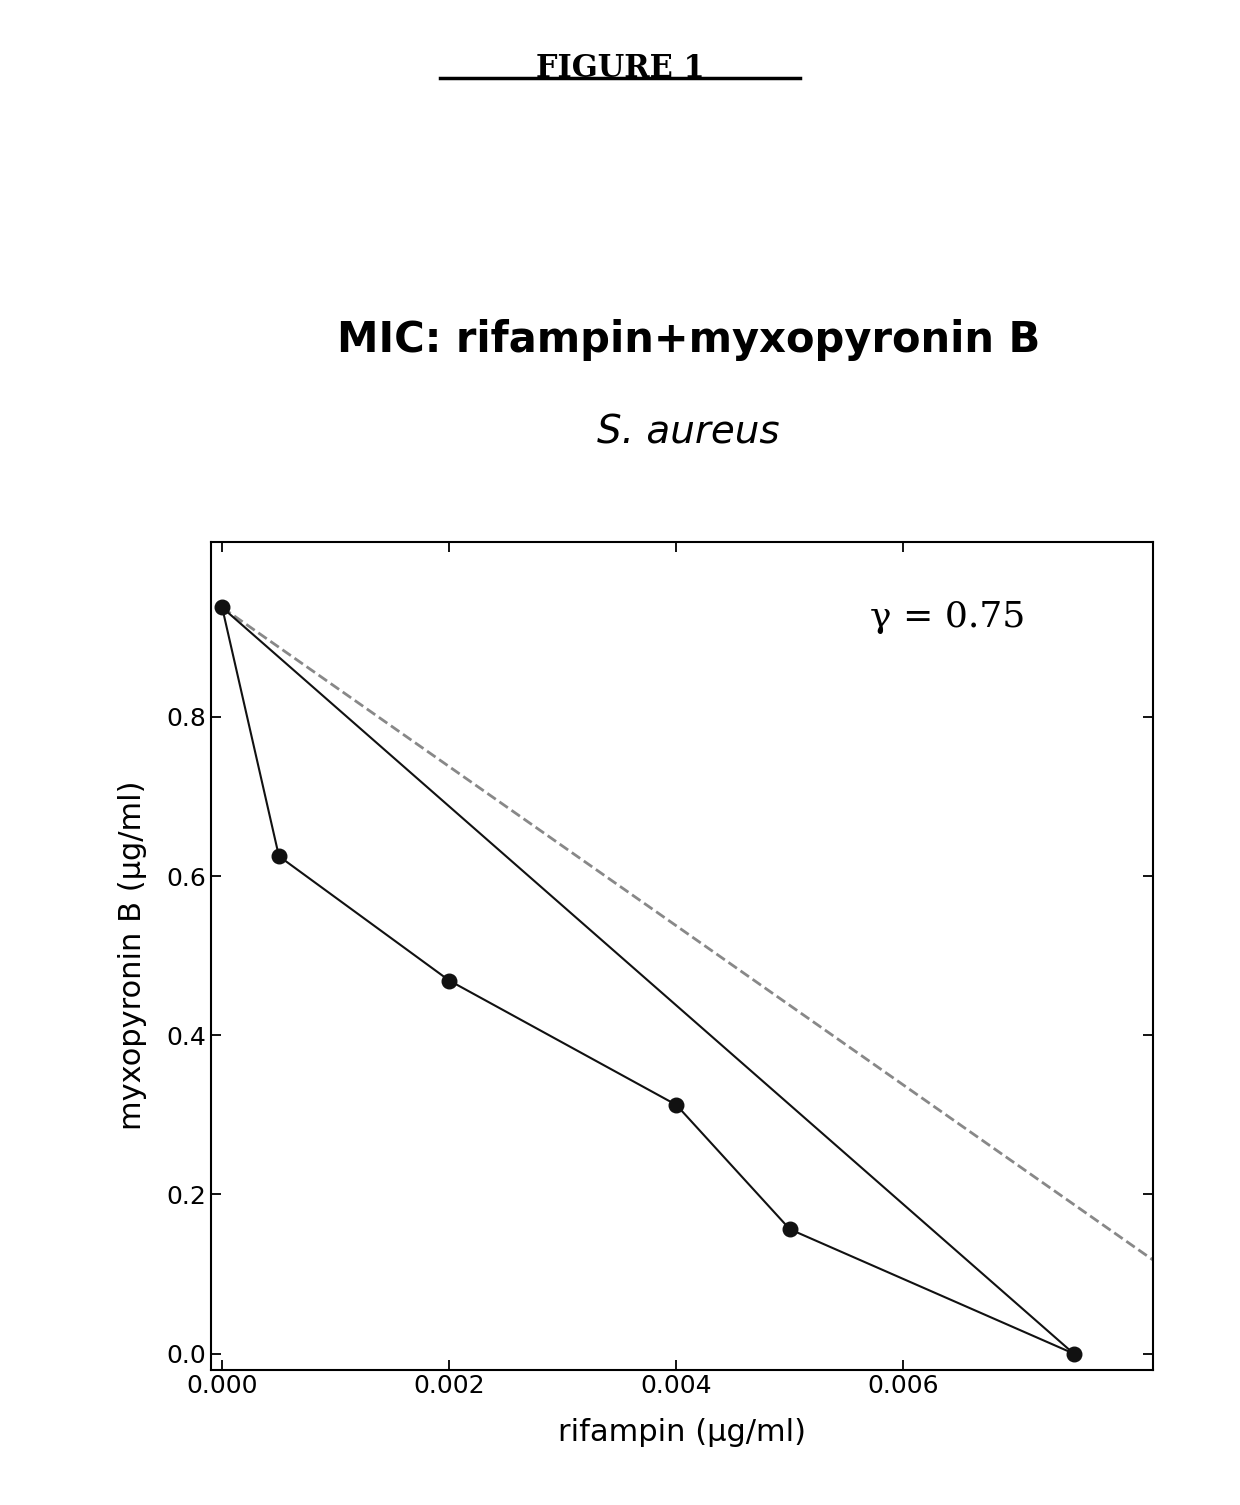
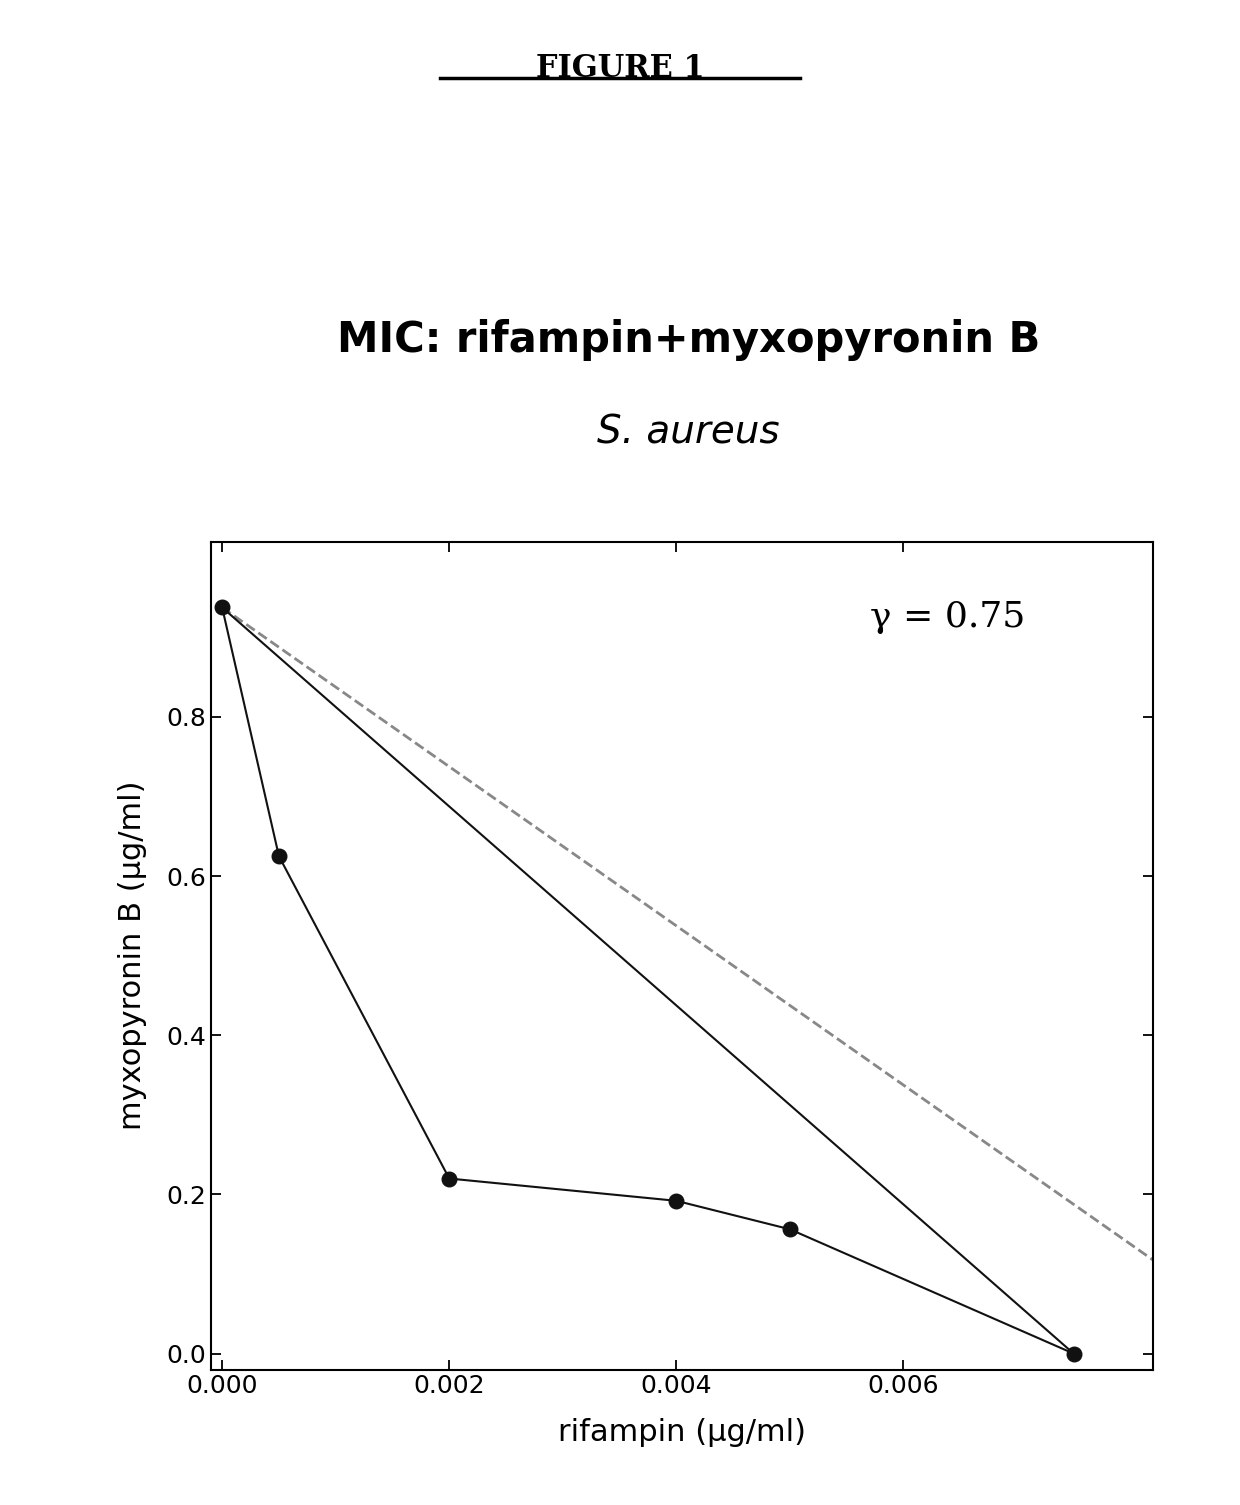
0.002: 0.469 -> 0.220
0.004: 0.312 -> 0.192
